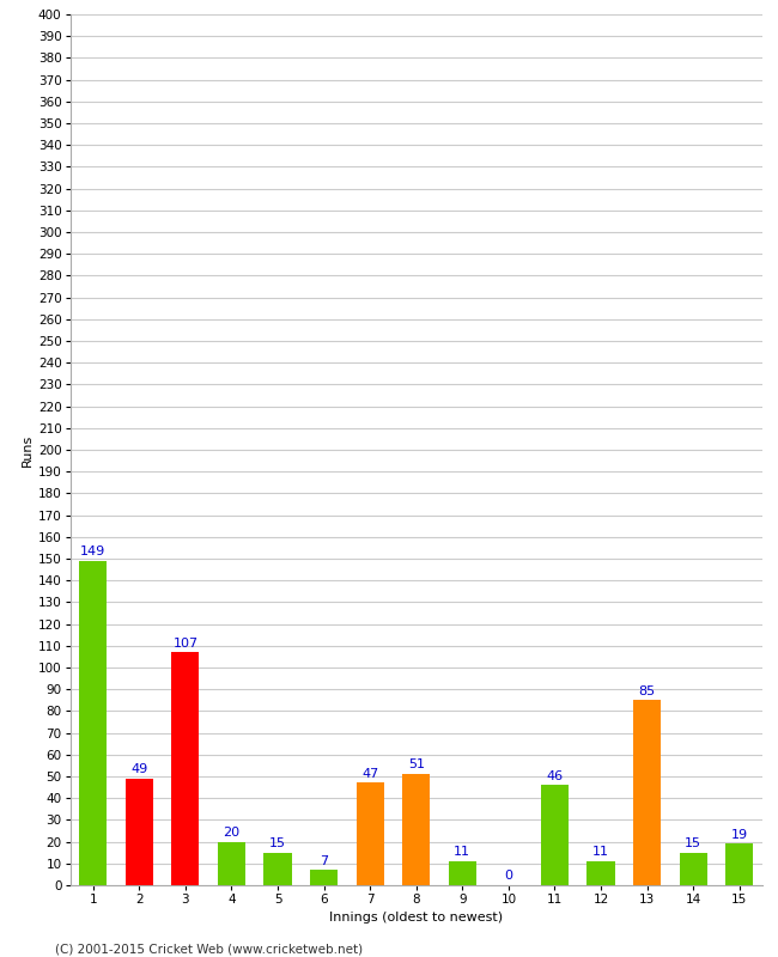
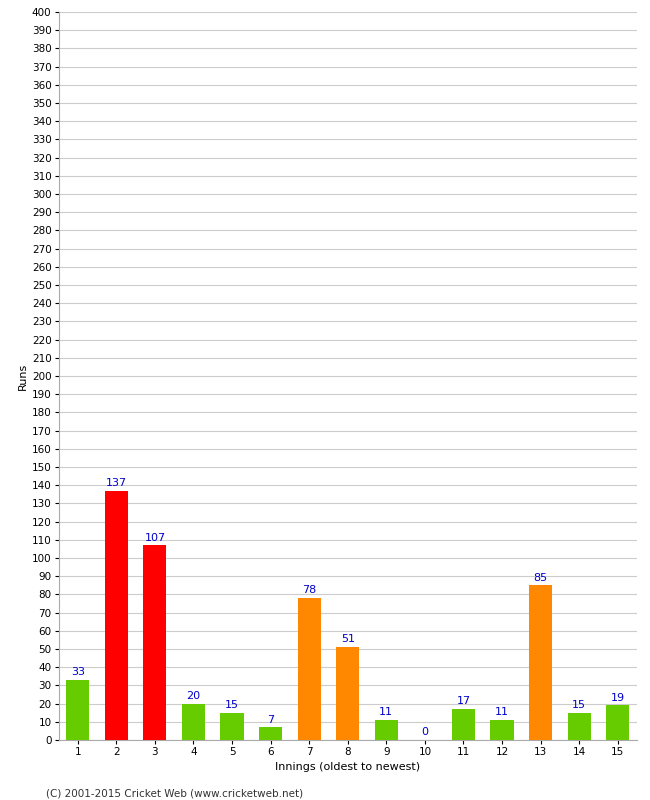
1: 149 -> 33
2: 49 -> 137
7: 47 -> 78
11: 46 -> 17
